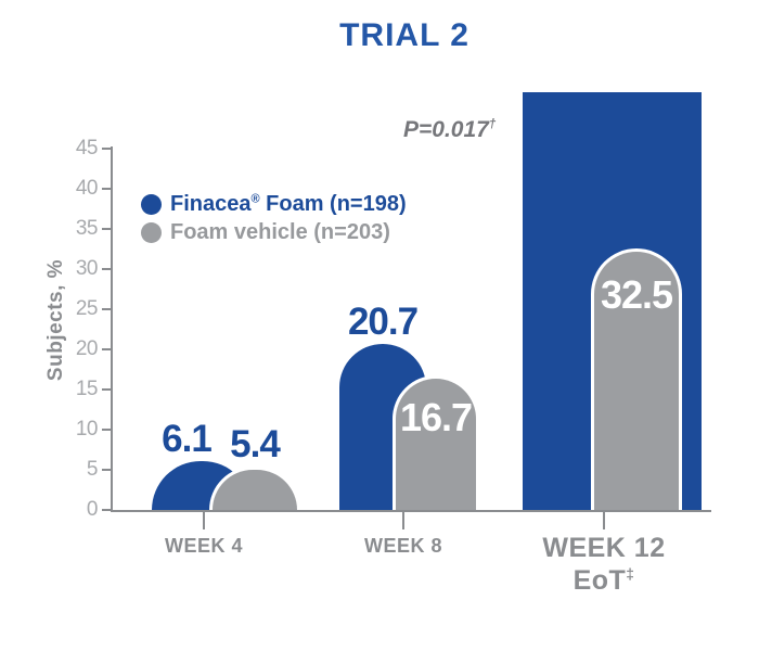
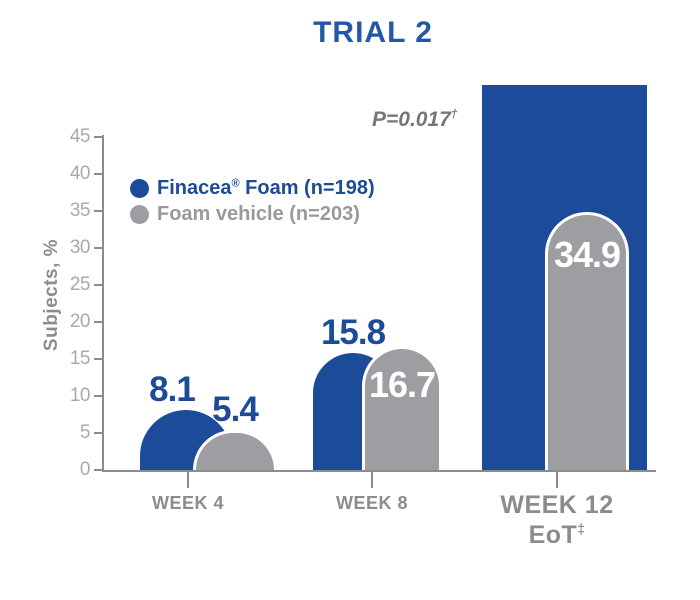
Finacea® Foam (n=198)/WEEK 4: 6.1 -> 8.1
Finacea® Foam (n=198)/WEEK 8: 20.7 -> 15.8
Foam vehicle (n=203)/WEEK 12 EoT‡: 32.5 -> 34.9
